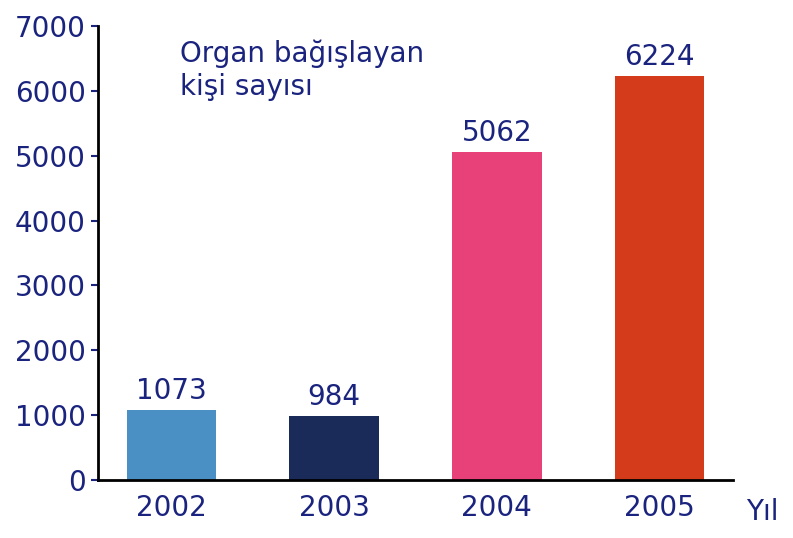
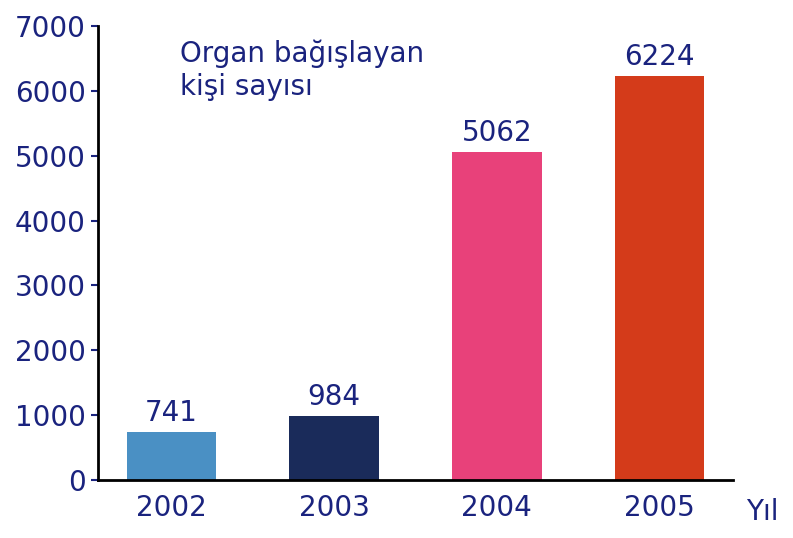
2002: 1073 -> 741
